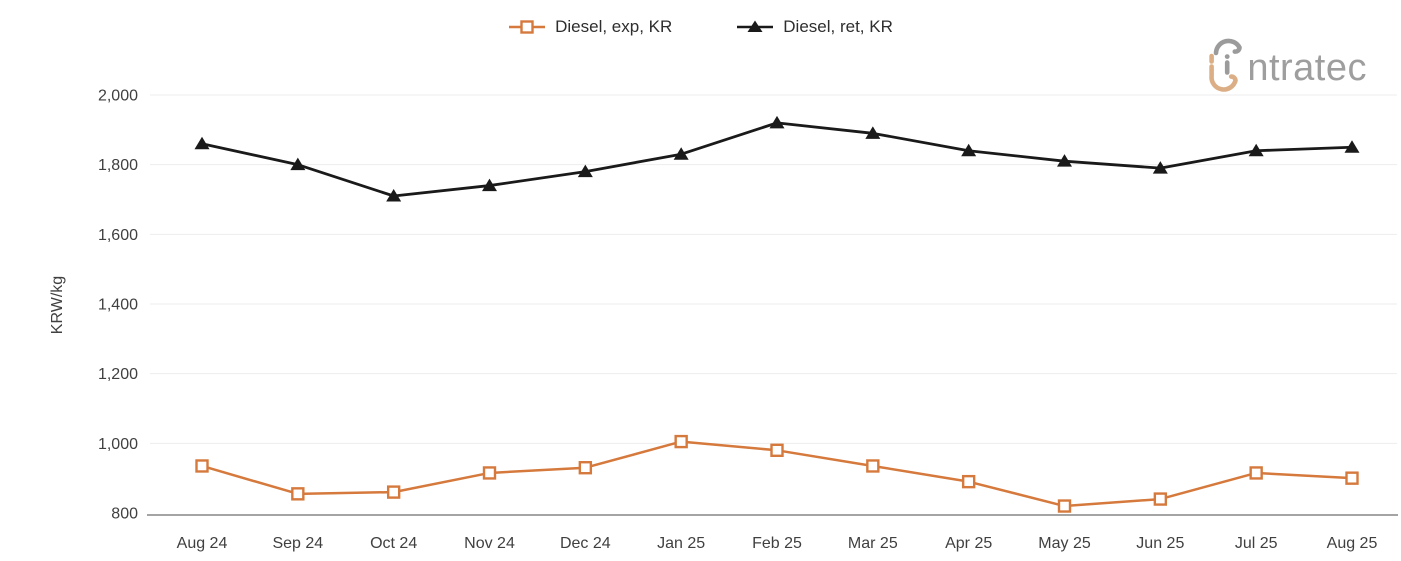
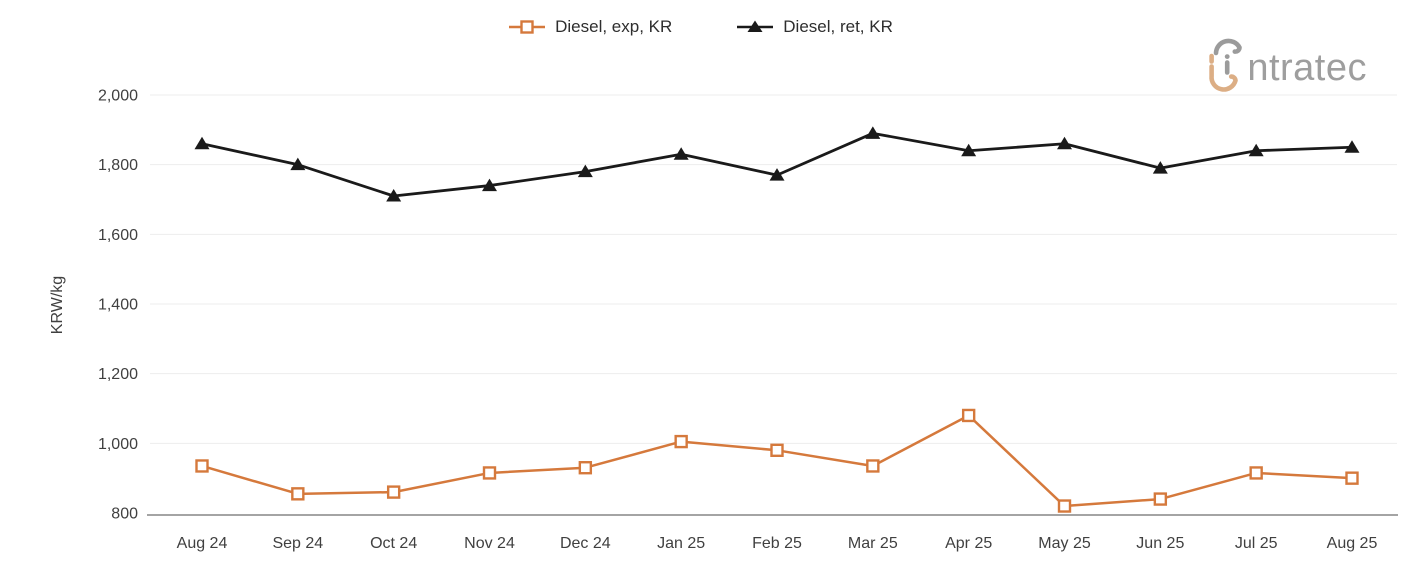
Diesel, ret, KR/Feb 25: 1920 -> 1770
Diesel, exp, KR/Apr 25: 890 -> 1080
Diesel, ret, KR/May 25: 1810 -> 1860
